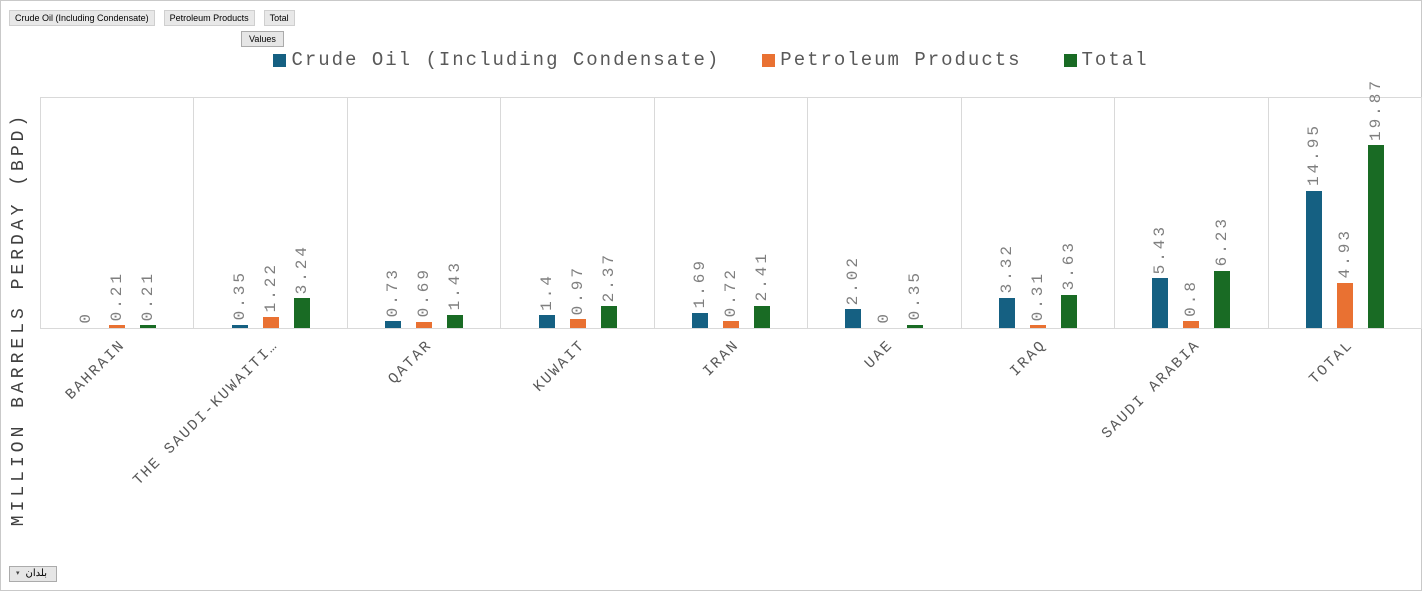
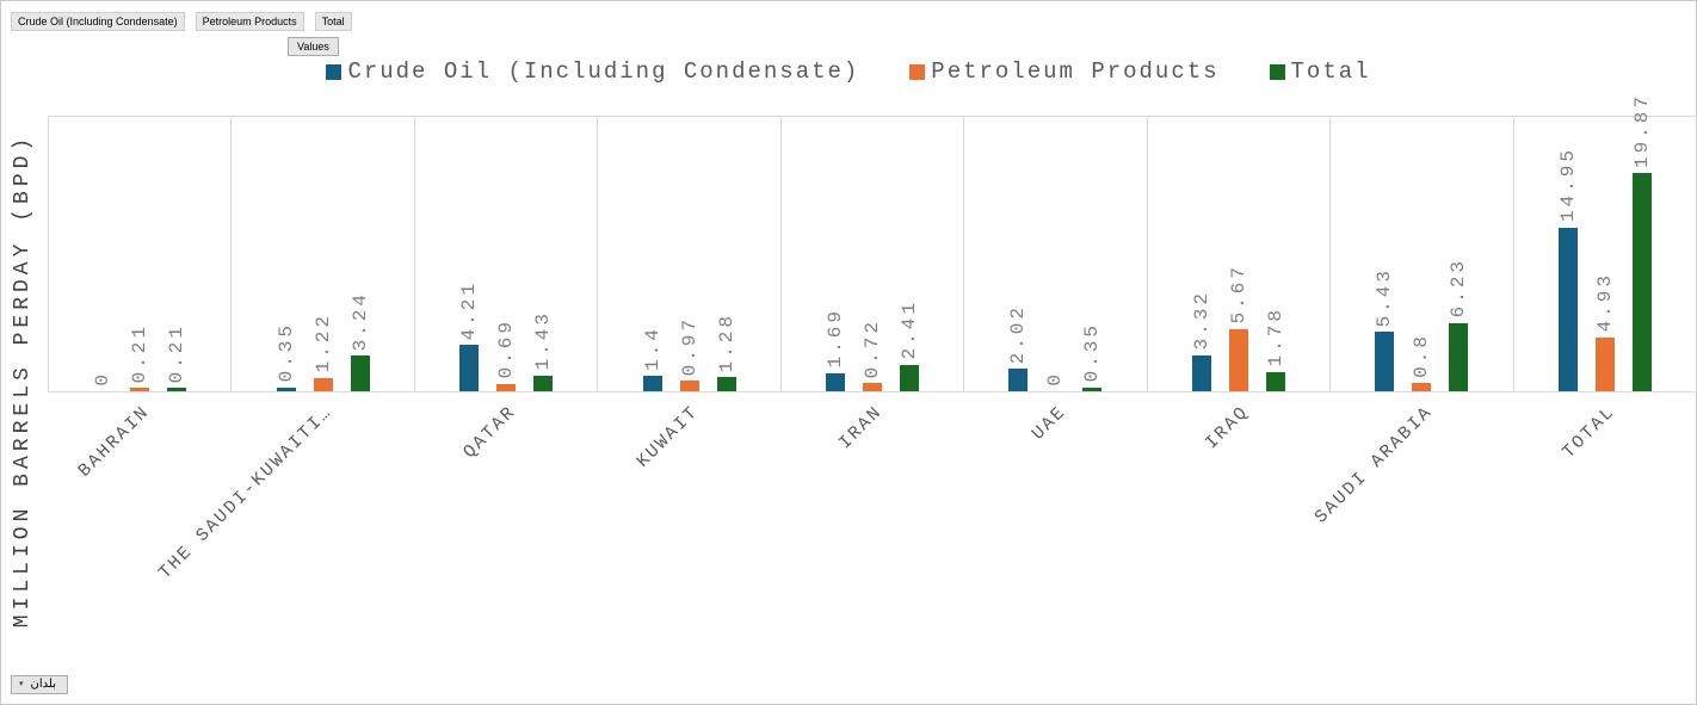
Crude Oil (Including Condensate)/QATAR: 0.73 -> 4.21
Total/KUWAIT: 2.37 -> 1.28
Petroleum Products/IRAQ: 0.31 -> 5.67
Total/IRAQ: 3.63 -> 1.78
